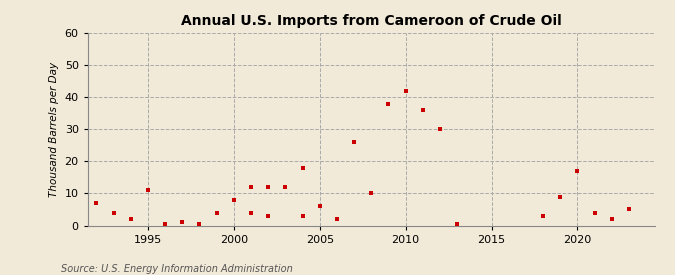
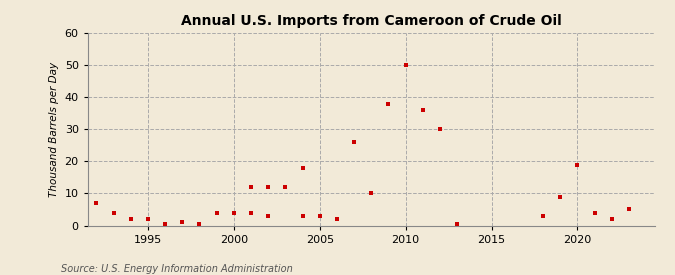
1995: 11.0 -> 2.0
2000: 8.0 -> 4.0
2005: 6.0 -> 3.0
2010: 42.0 -> 50.0
2020: 17.0 -> 19.0
